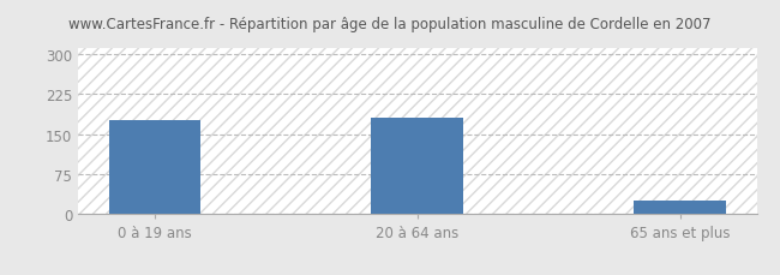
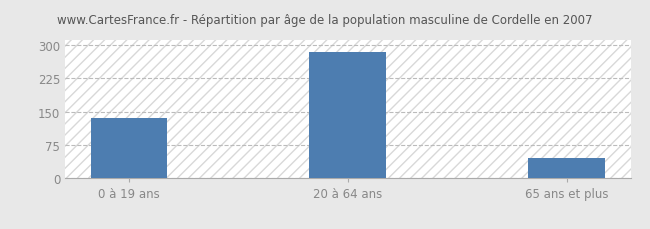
0 à 19 ans: 175 -> 136
20 à 64 ans: 180 -> 283
65 ans et plus: 25 -> 46
